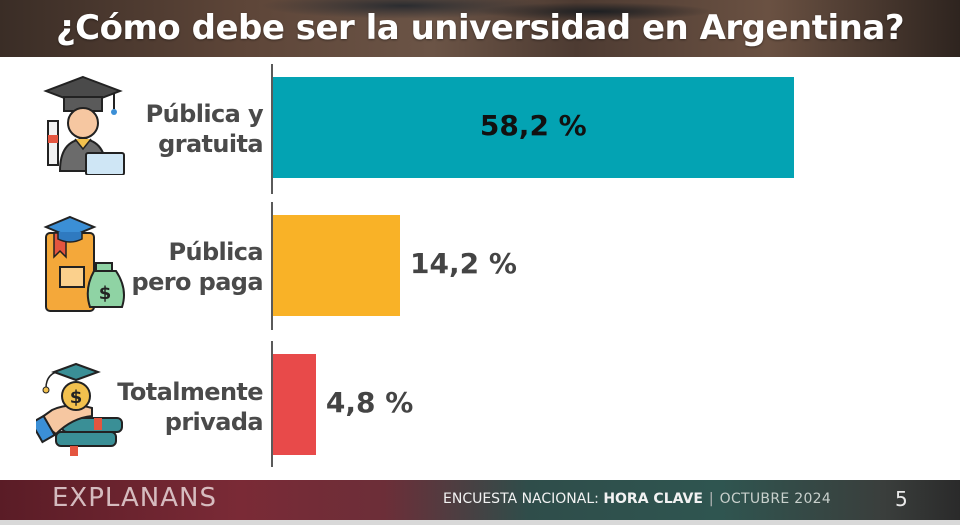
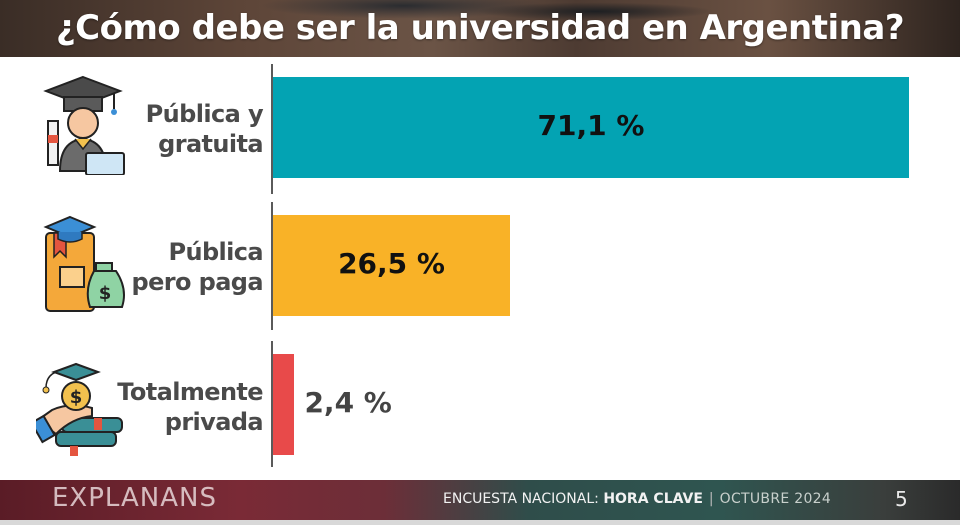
Pública y gratuita: 58,2 -> 71,1
Pública pero paga: 14,2 -> 26,5
Totalmente privada: 4,8 -> 2,4
